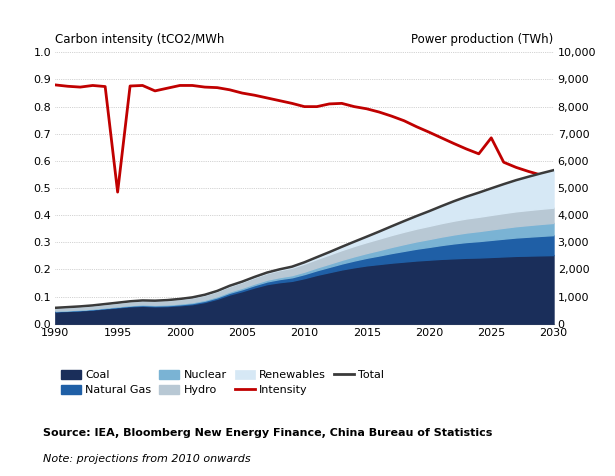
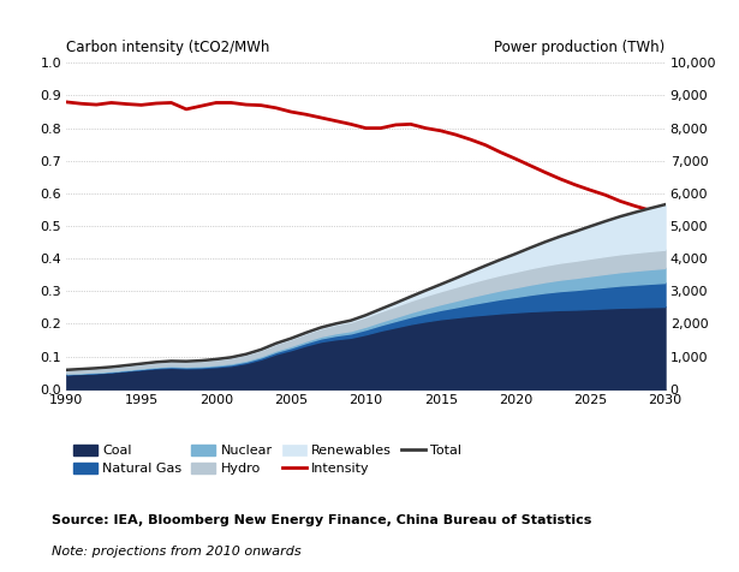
Intensity/1995: 0.485 -> 0.871
Intensity/2025: 0.685 -> 0.610
